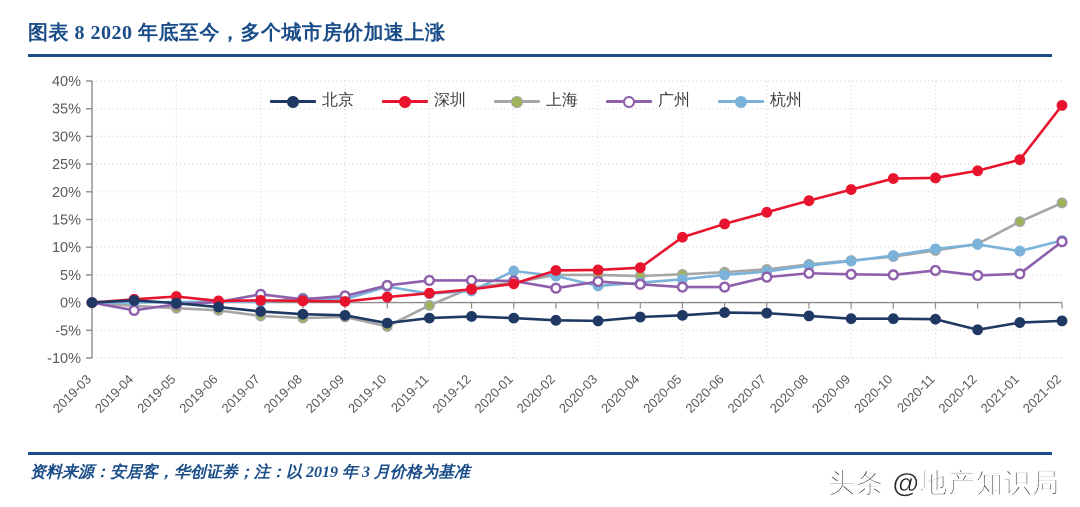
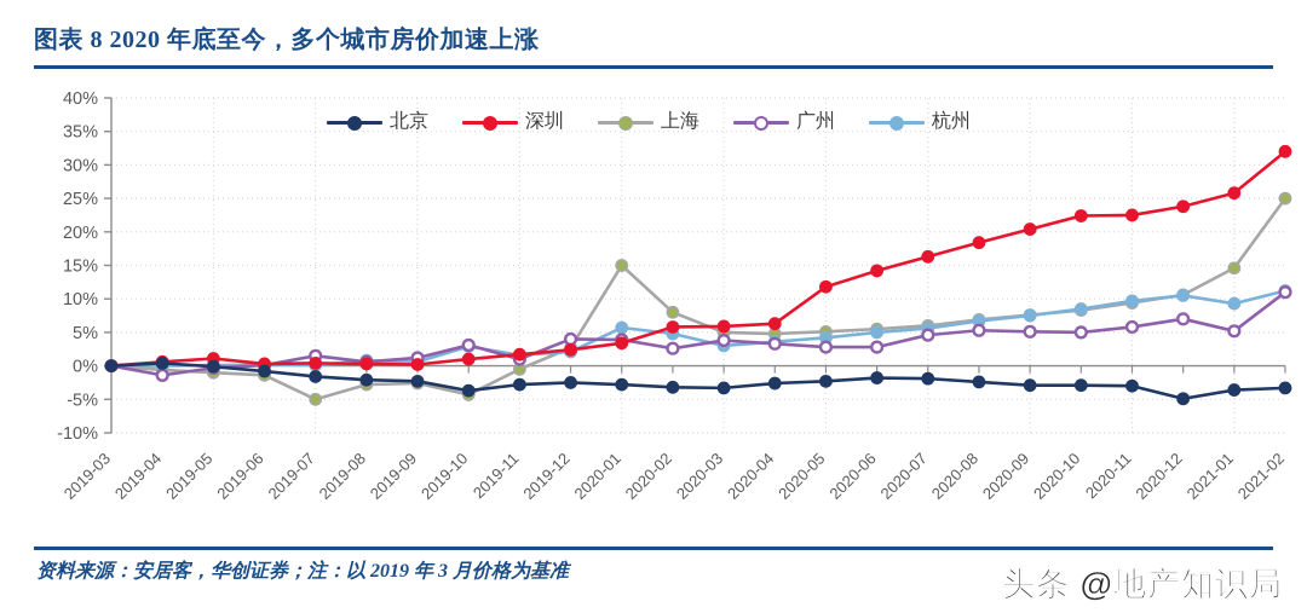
上海/2019-07: -2% -> -5%
广州/2019-11: 4% -> 1%
上海/2020-01: 4% -> 15%
上海/2020-02: 5% -> 8%
广州/2020-12: 5% -> 7%
深圳/2021-02: 36% -> 32%
上海/2021-02: 18% -> 25%
